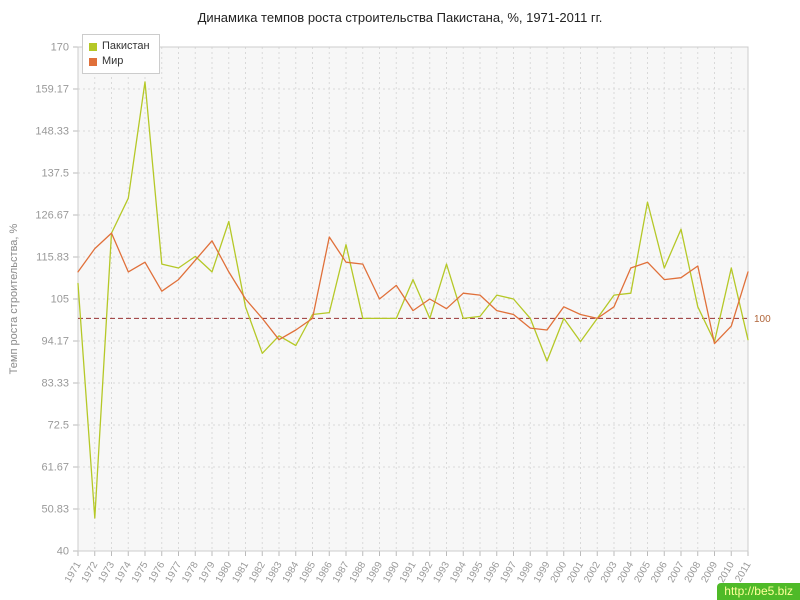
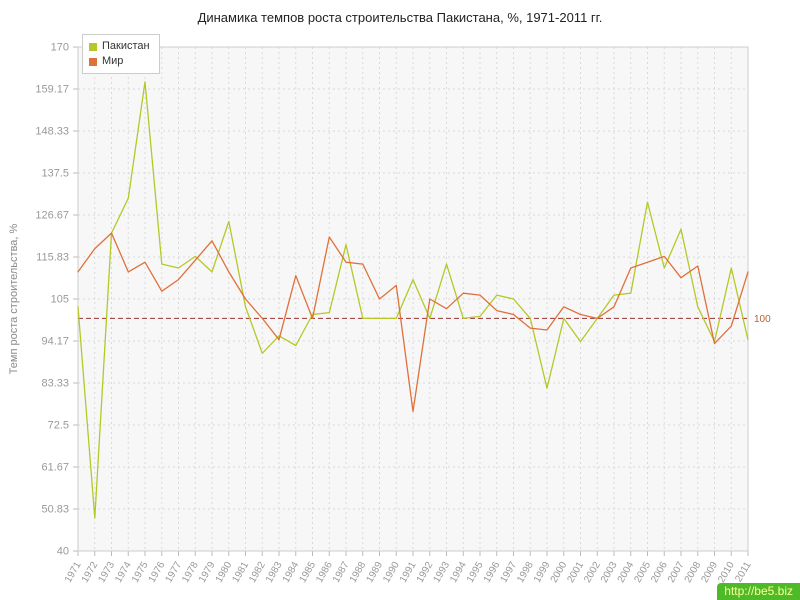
Пакистан/1971: 109 -> 103
Мир/1984: 97 -> 111
Мир/1991: 102 -> 76
Пакистан/1999: 89 -> 82
Мир/2006: 110 -> 116
